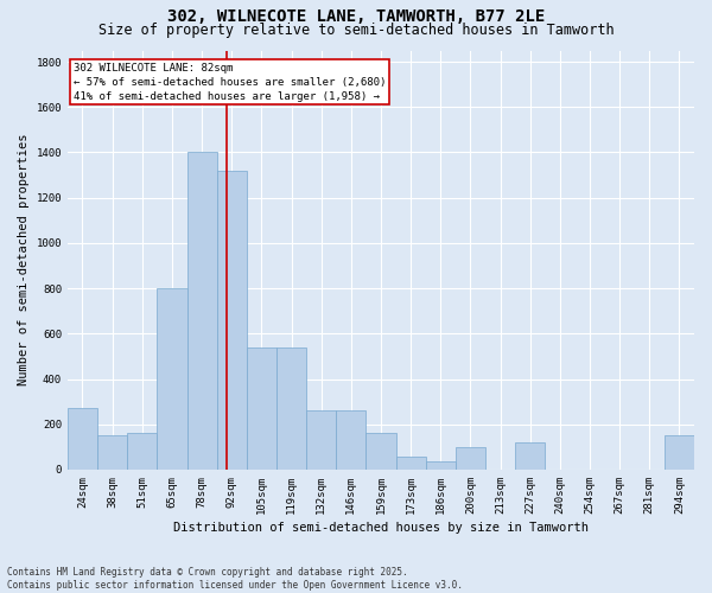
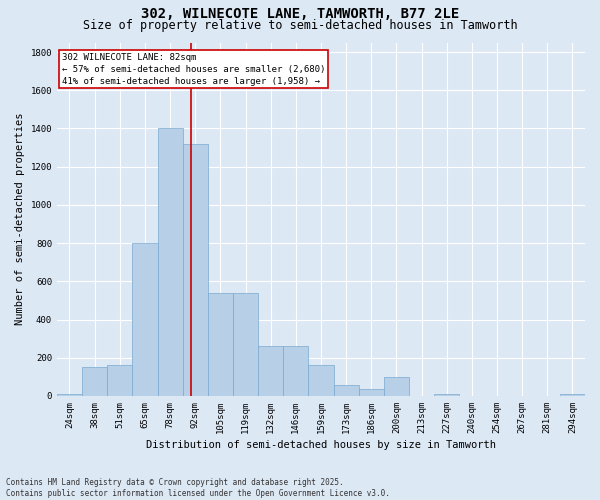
24sqm: 270 -> 10
227sqm: 120 -> 10
294sqm: 150 -> 10
